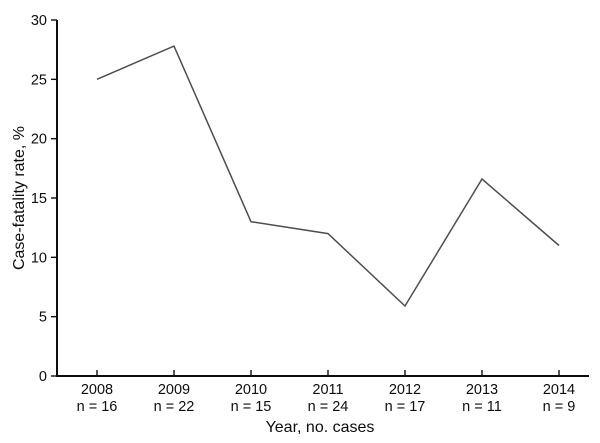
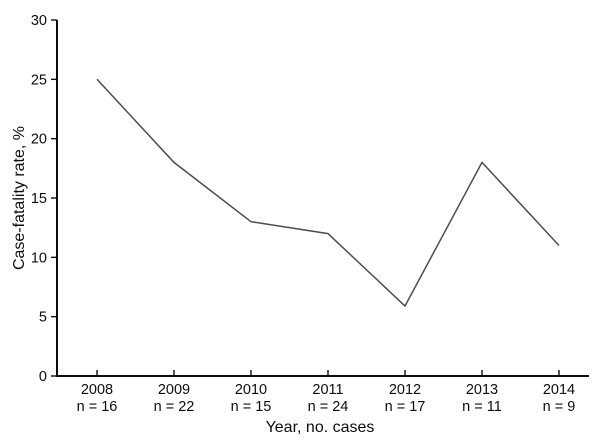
2009: 27.8 -> 18.0
2013: 16.6 -> 18.0
